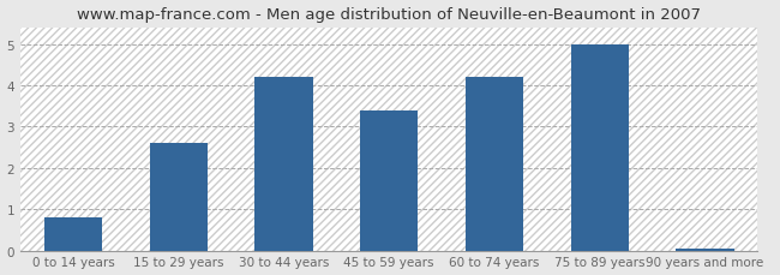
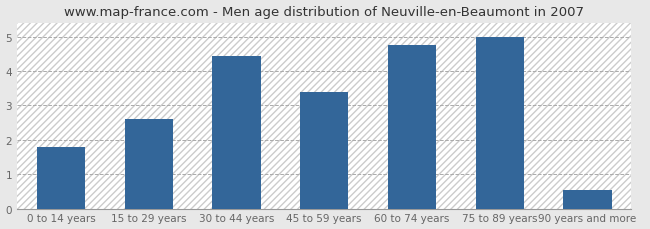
0 to 14 years: 0.80 -> 1.80
30 to 44 years: 4.20 -> 4.45
60 to 74 years: 4.20 -> 4.75
90 years and more: 0.05 -> 0.55
